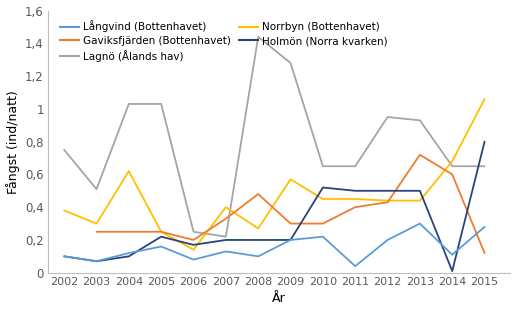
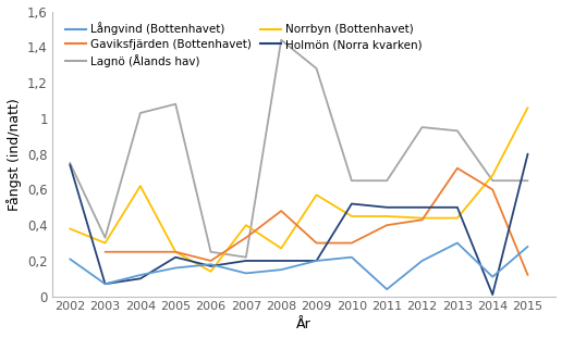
Långvind (Bottenhavet)/2002: 0,10 -> 0,21
Holmön (Norra kvarken)/2002: 0,10 -> 0,74
Lagnö (Ålands hav)/2003: 0,51 -> 0,33
Lagnö (Ålands hav)/2005: 1,03 -> 1,08
Långvind (Bottenhavet)/2006: 0,08 -> 0,18
Långvind (Bottenhavet)/2008: 0,10 -> 0,15
